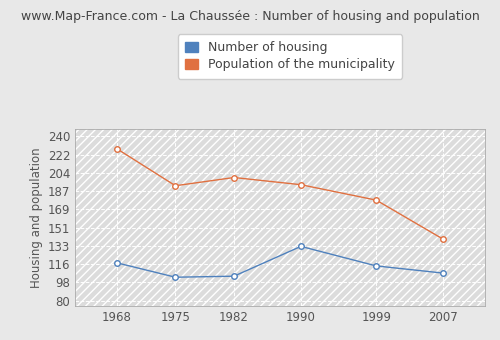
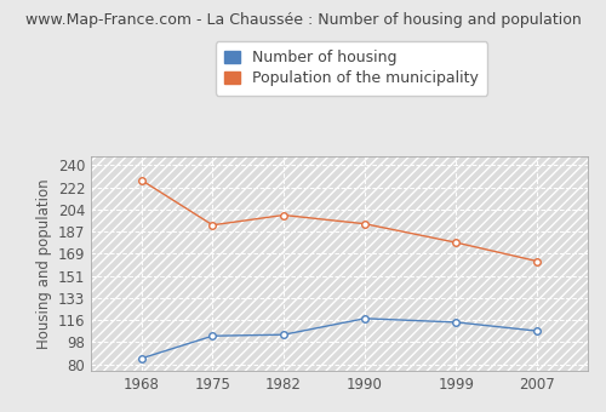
Number of housing/1968: 117 -> 85
Number of housing/1990: 133 -> 117
Population of the municipality/2007: 140 -> 163
